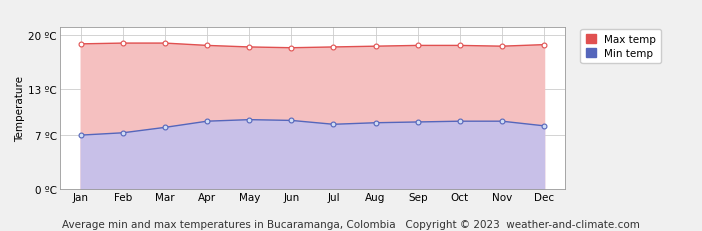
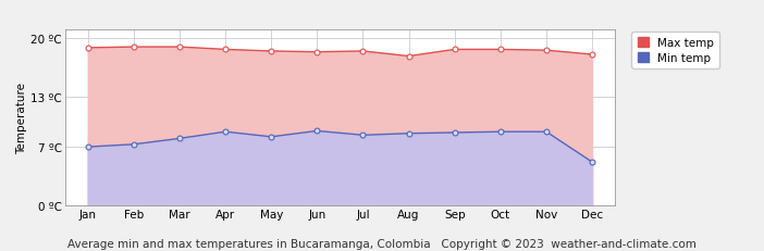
Min temp/May: 9.0 ºC -> 8.2 ºC
Max temp/Aug: 18.5 ºC -> 17.8 ºC
Max temp/Dec: 18.7 ºC -> 18.0 ºC
Min temp/Dec: 8.2 ºC -> 5.2 ºC
